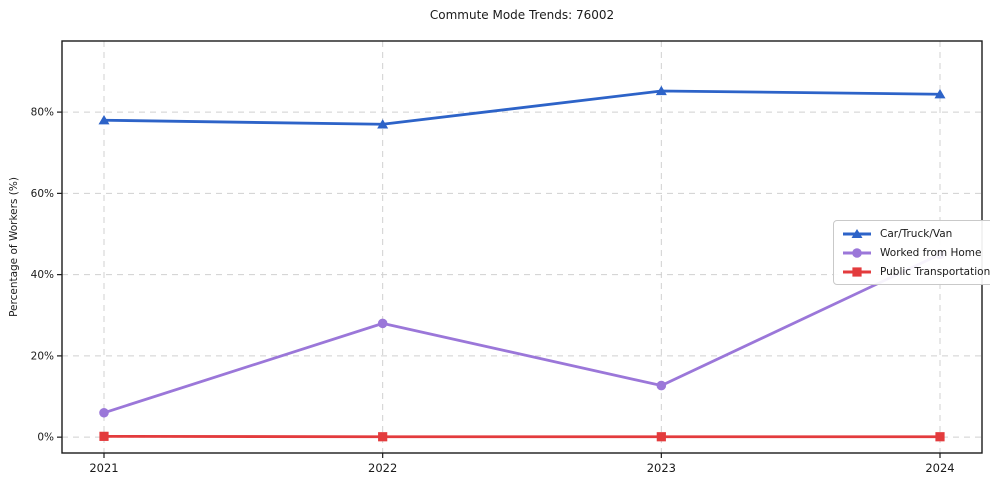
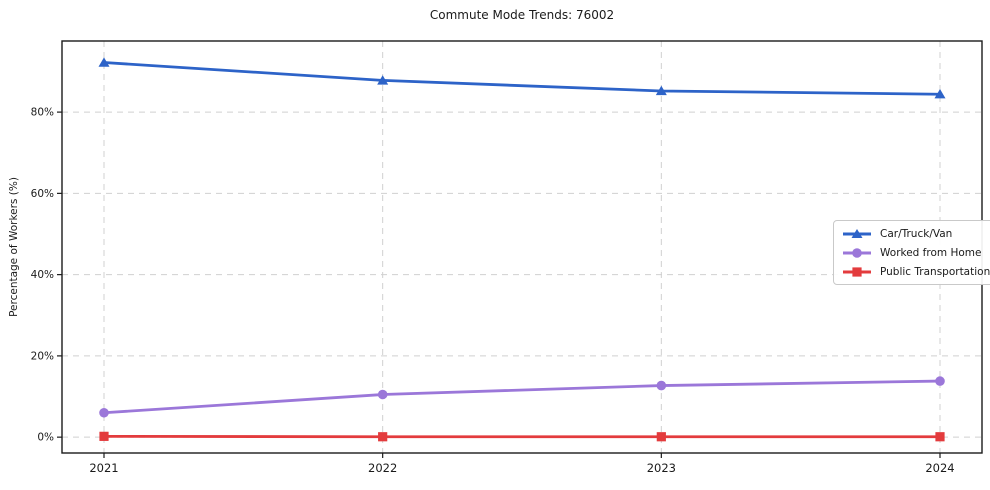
Car/Truck/Van/2021: 78% -> 92%
Car/Truck/Van/2022: 77% -> 88%
Worked from Home/2022: 28% -> 10%
Worked from Home/2024: 45% -> 14%
